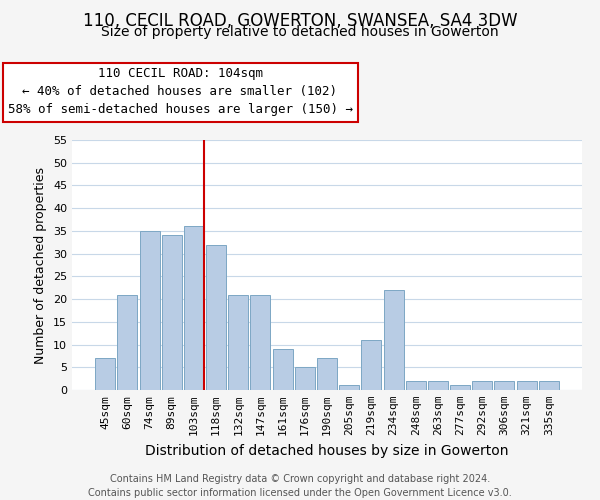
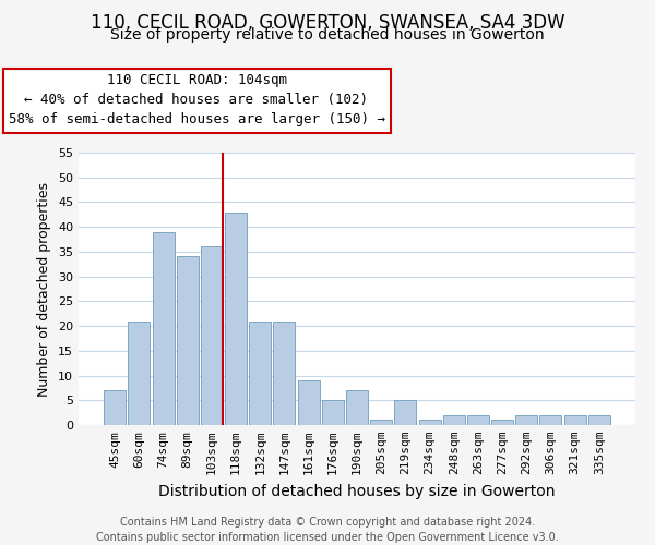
74sqm: 35 -> 39
118sqm: 32 -> 43
219sqm: 11 -> 5
234sqm: 22 -> 1
